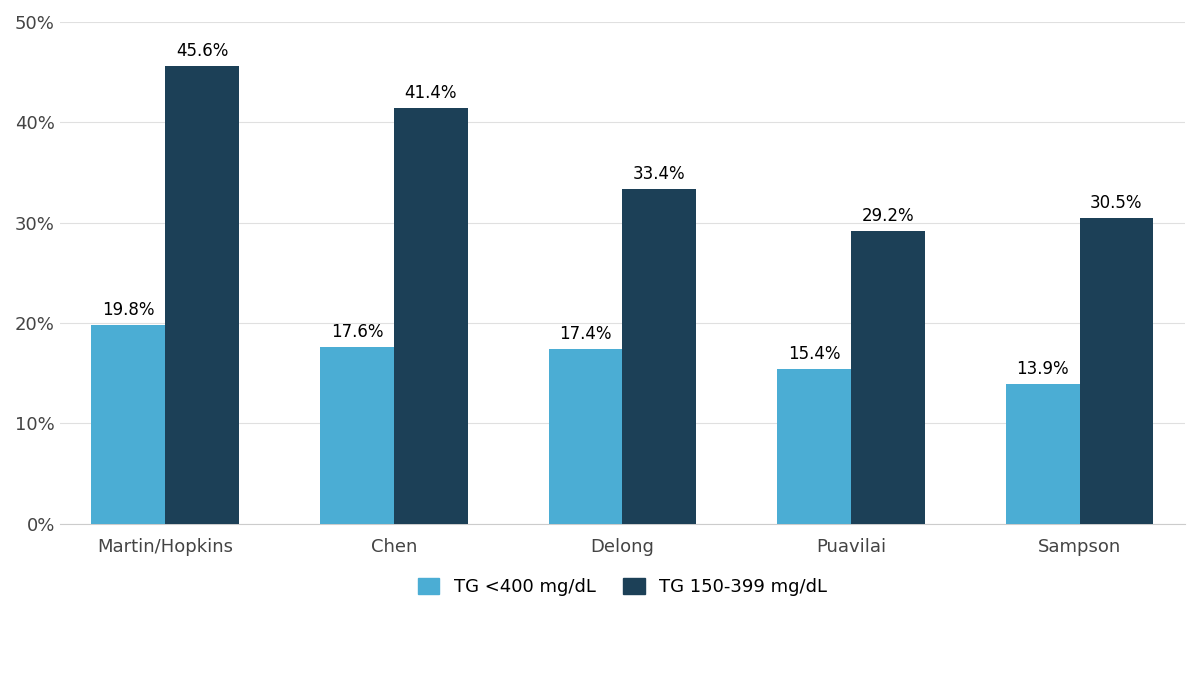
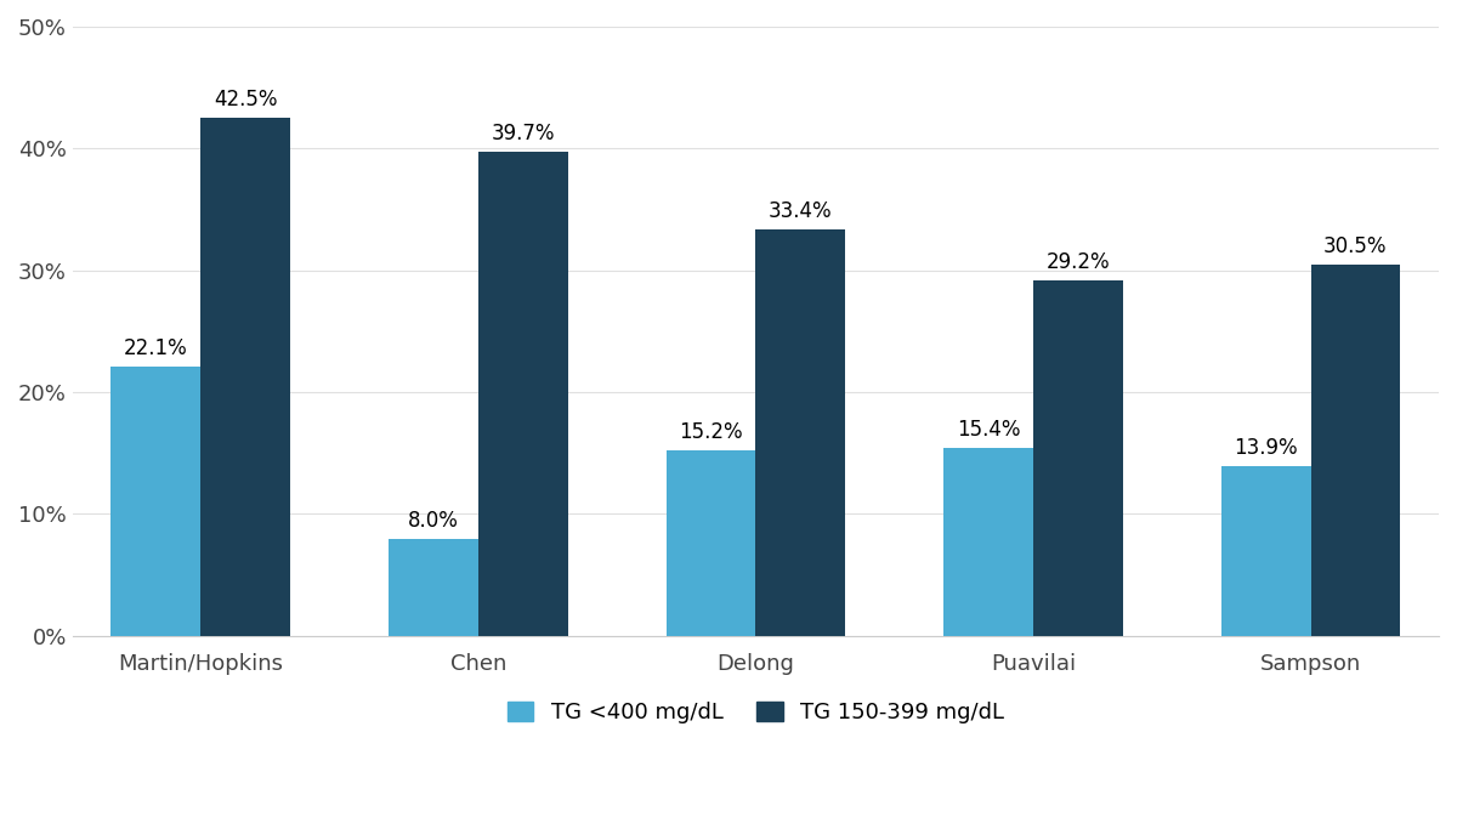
TG <400 mg/dL/Martin/Hopkins: 19.8% -> 22.1%
TG 150-399 mg/dL/Martin/Hopkins: 45.6% -> 42.5%
TG <400 mg/dL/Chen: 17.6% -> 8.0%
TG 150-399 mg/dL/Chen: 41.4% -> 39.7%
TG <400 mg/dL/Delong: 17.4% -> 15.2%
